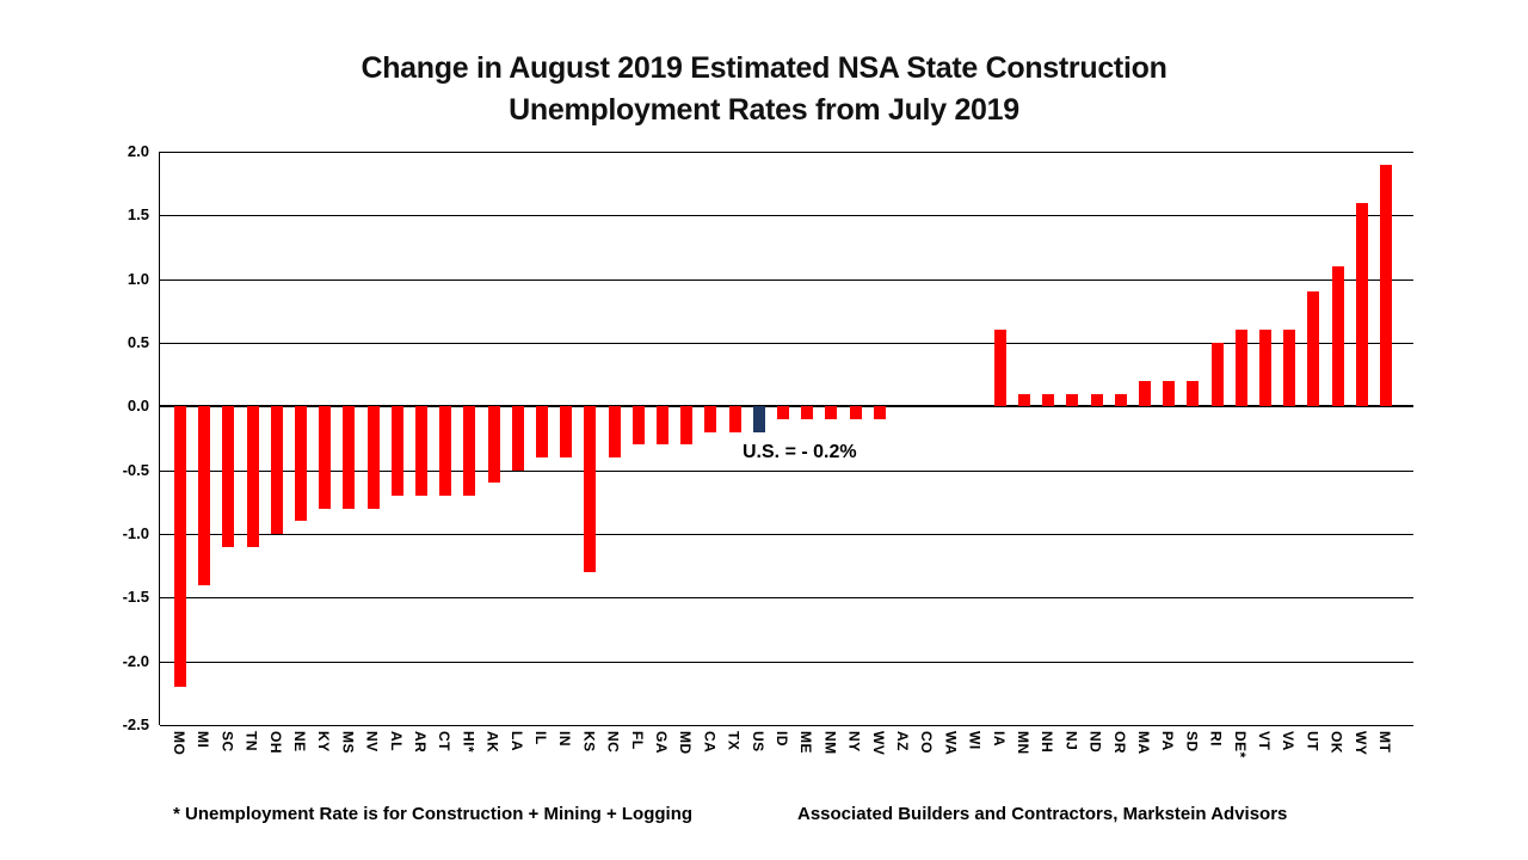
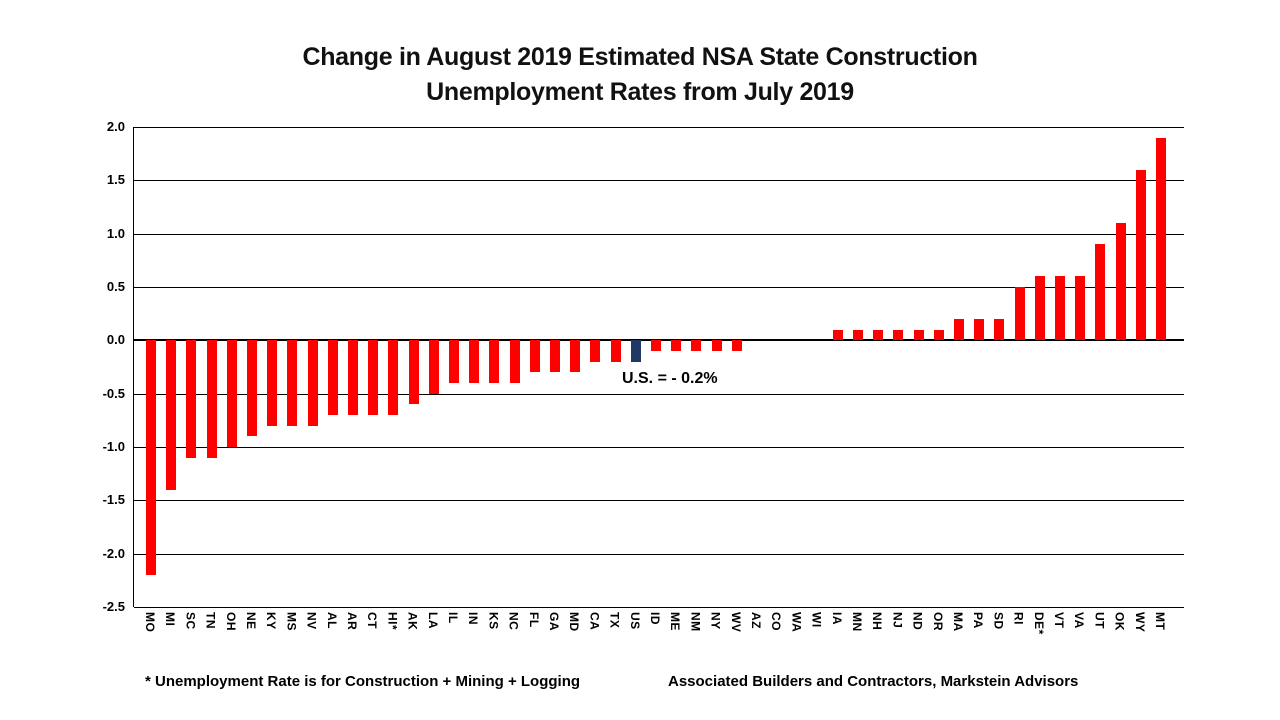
KS: -1.3 -> -0.4
IA: 0.6 -> 0.1
